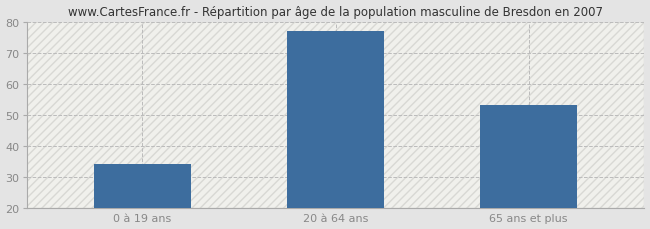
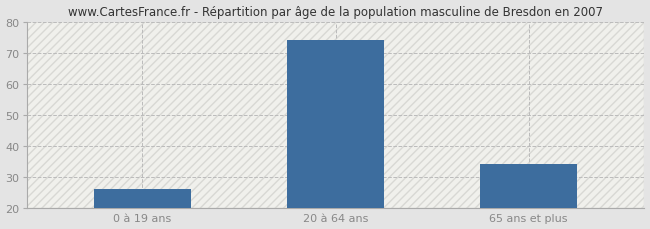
0 à 19 ans: 34 -> 26
20 à 64 ans: 77 -> 74
65 ans et plus: 53 -> 34
